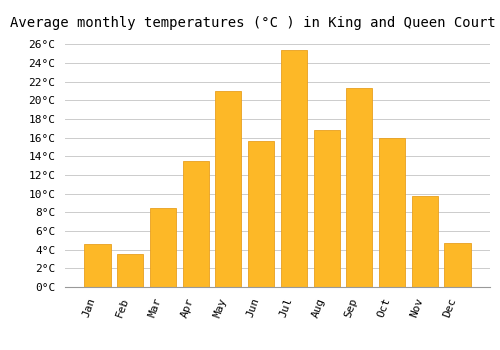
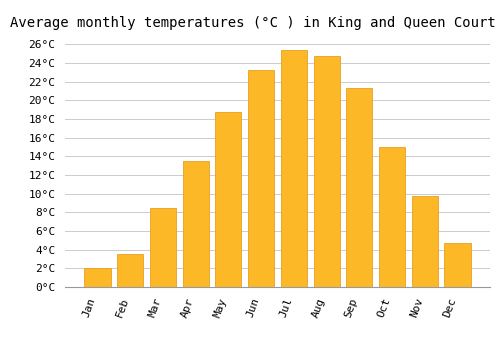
Jan: 4.6°C -> 2.0°C
May: 21.0°C -> 18.7°C
Jun: 15.6°C -> 23.2°C
Aug: 16.8°C -> 24.8°C
Oct: 16.0°C -> 15.0°C
